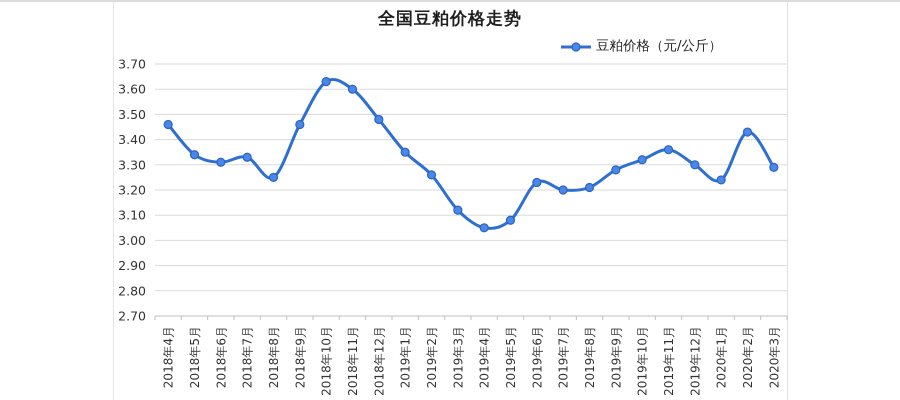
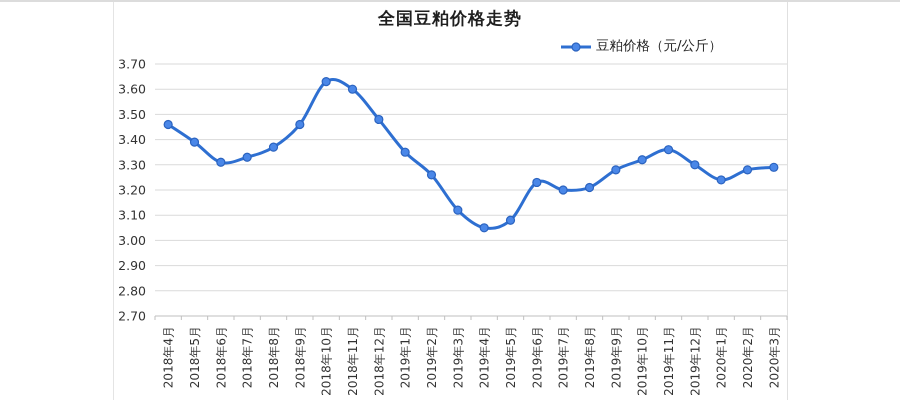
2018年5月: 3.34 -> 3.39
2018年8月: 3.25 -> 3.37
2020年2月: 3.43 -> 3.28
